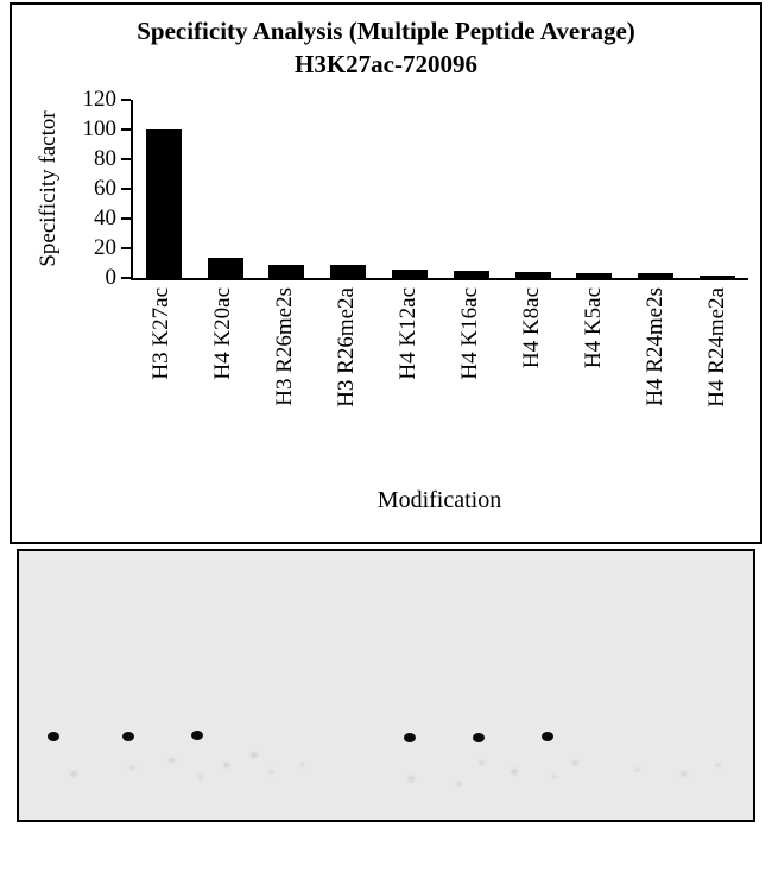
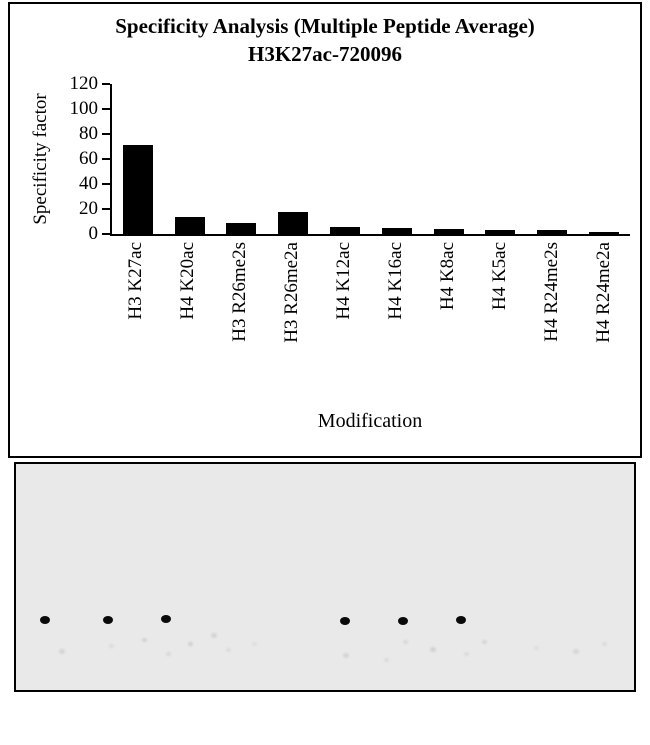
H3 K27ac: 100 -> 71
H3 R26me2a: 9 -> 18
